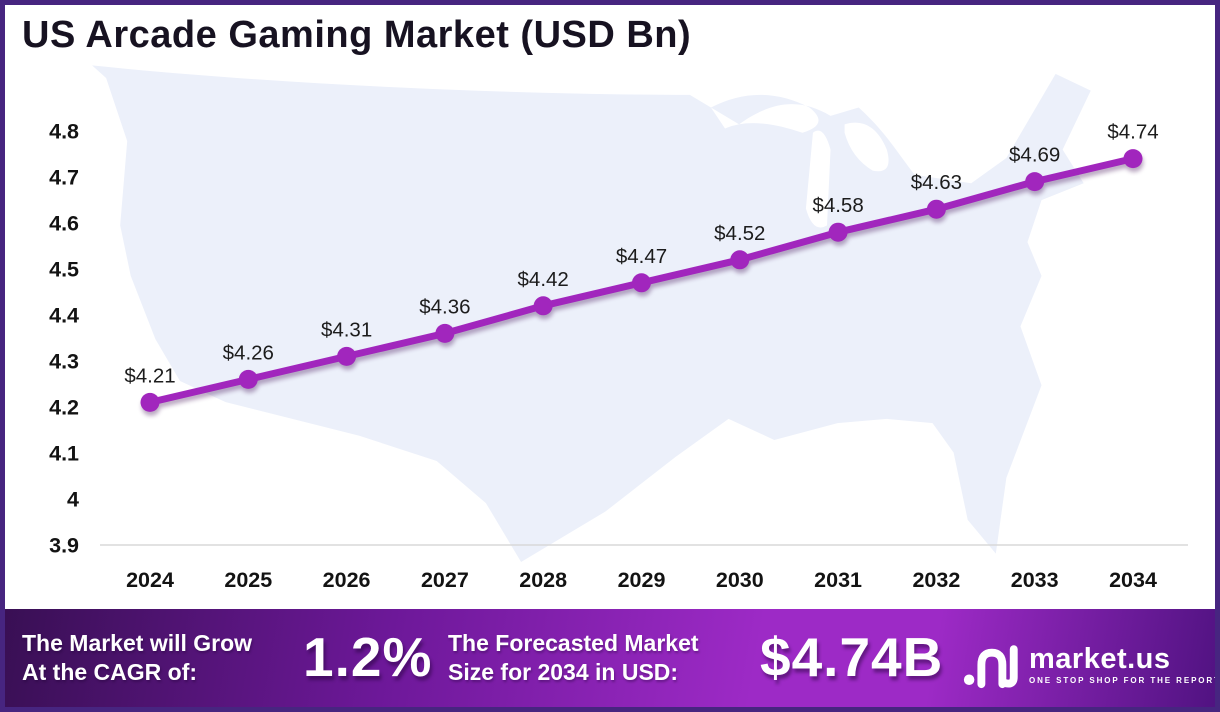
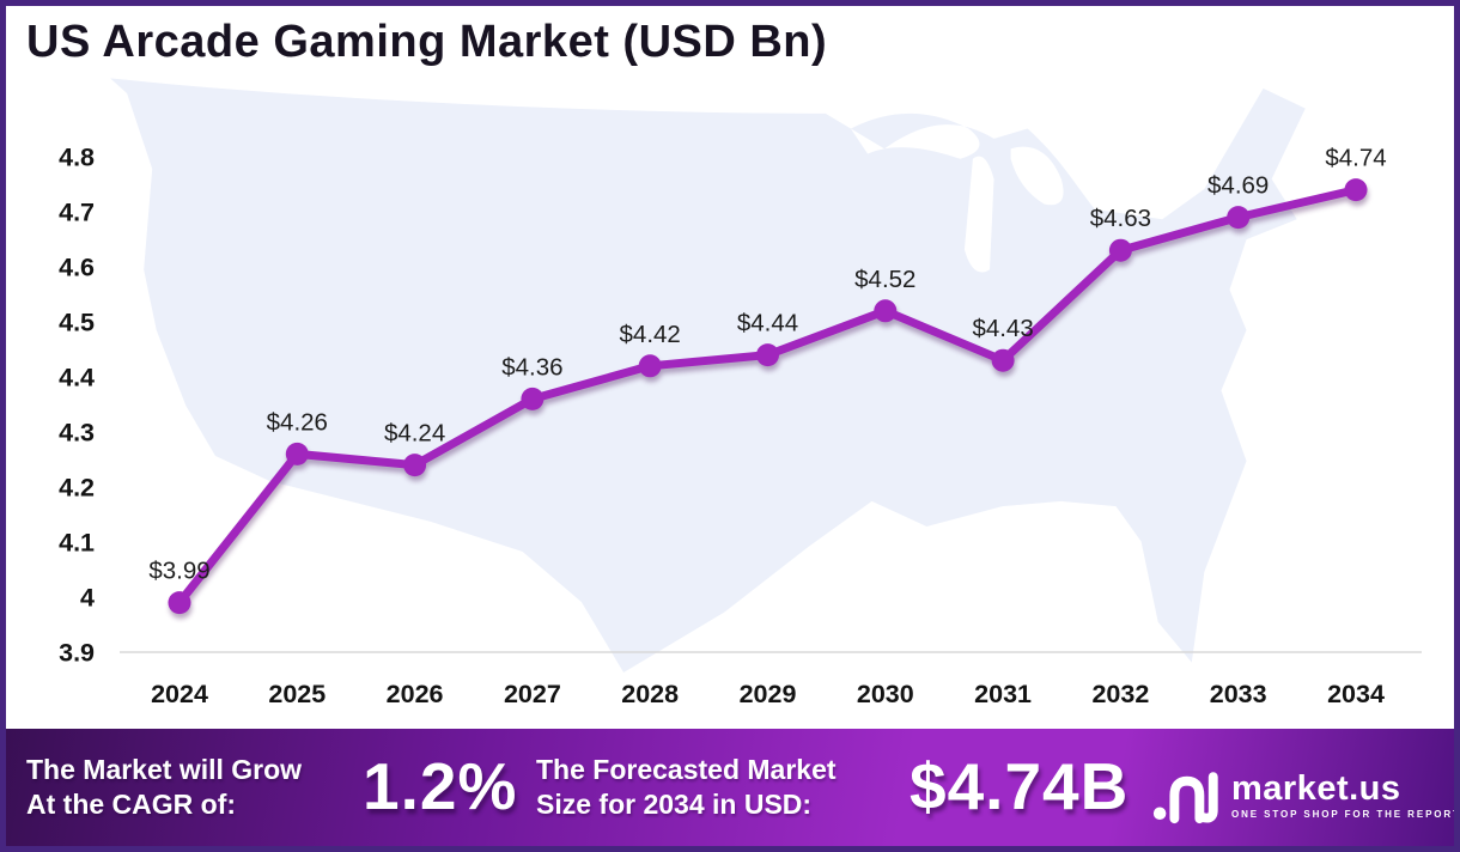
2024: $4.21 -> $3.99
2026: $4.31 -> $4.24
2029: $4.47 -> $4.44
2031: $4.58 -> $4.43
